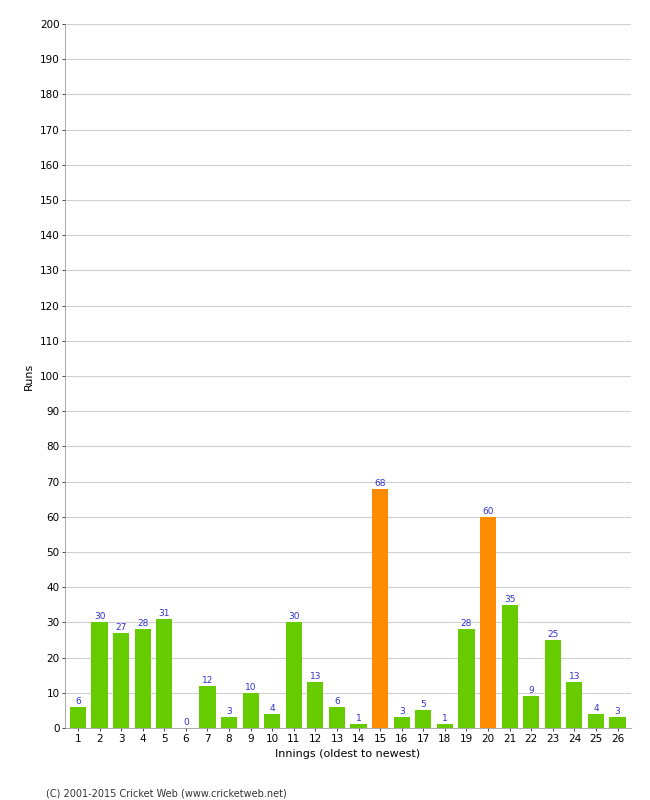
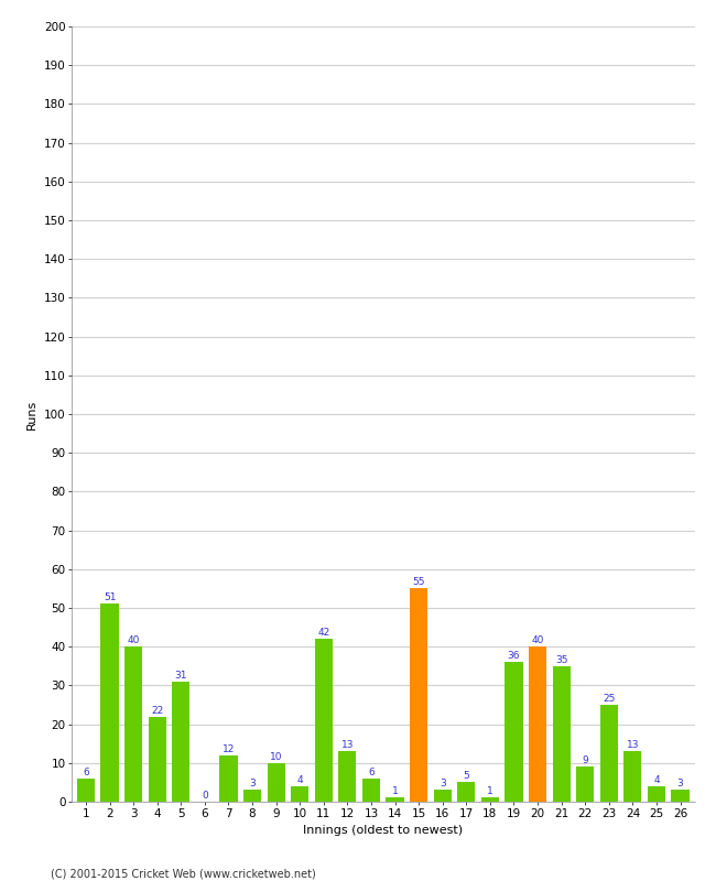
2: 30 -> 51
3: 27 -> 40
4: 28 -> 22
11: 30 -> 42
15: 68 -> 55
19: 28 -> 36
20: 60 -> 40
